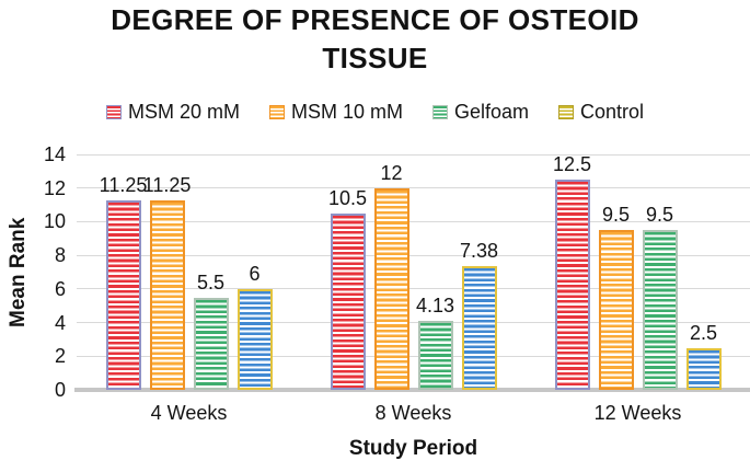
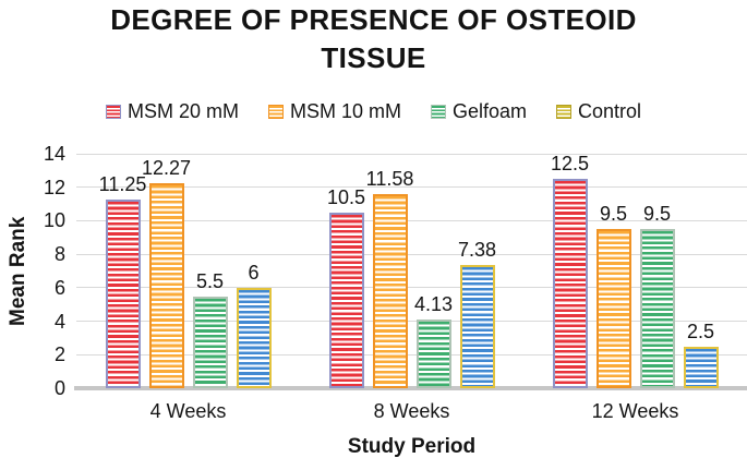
MSM 10 mM/4 Weeks: 11.25 -> 12.27
MSM 10 mM/8 Weeks: 12 -> 11.58
